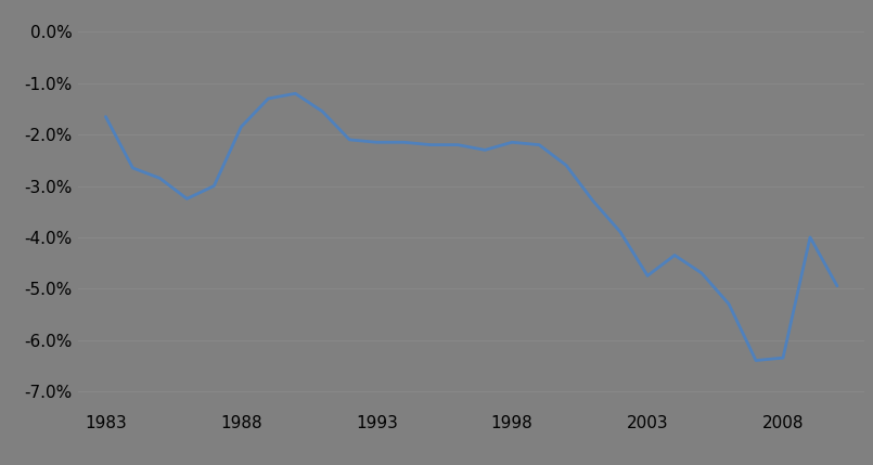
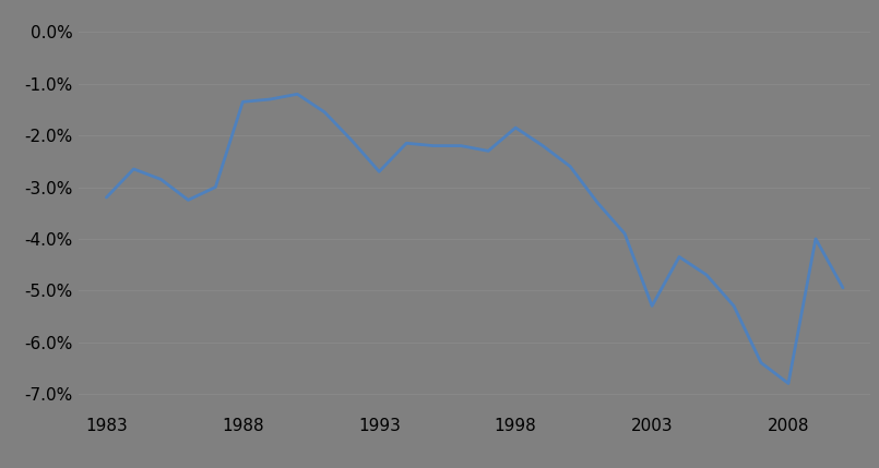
1983: -1.65% -> -3.20%
1988: -1.85% -> -1.35%
1993: -2.15% -> -2.70%
1998: -2.15% -> -1.85%
2003: -4.75% -> -5.30%
2008: -6.35% -> -6.80%
